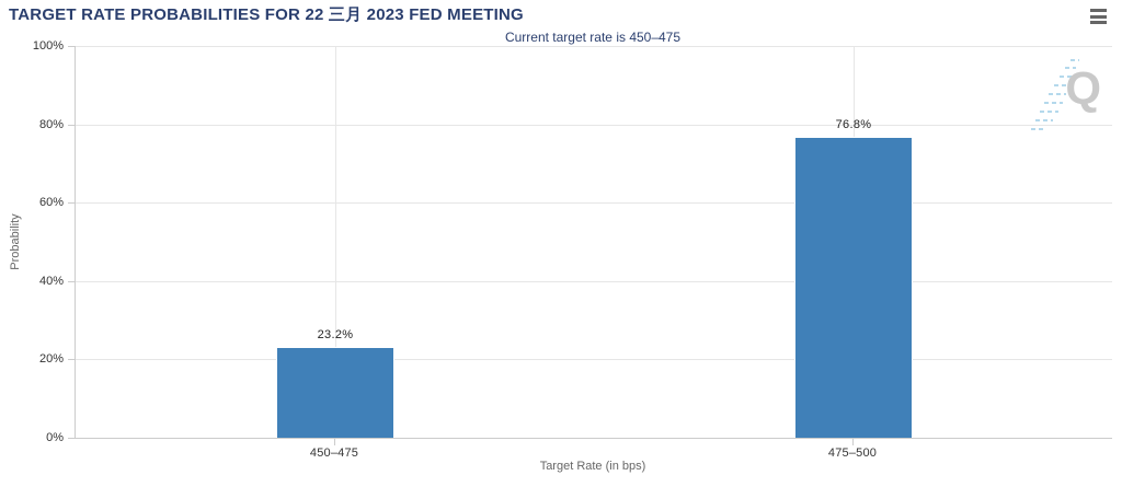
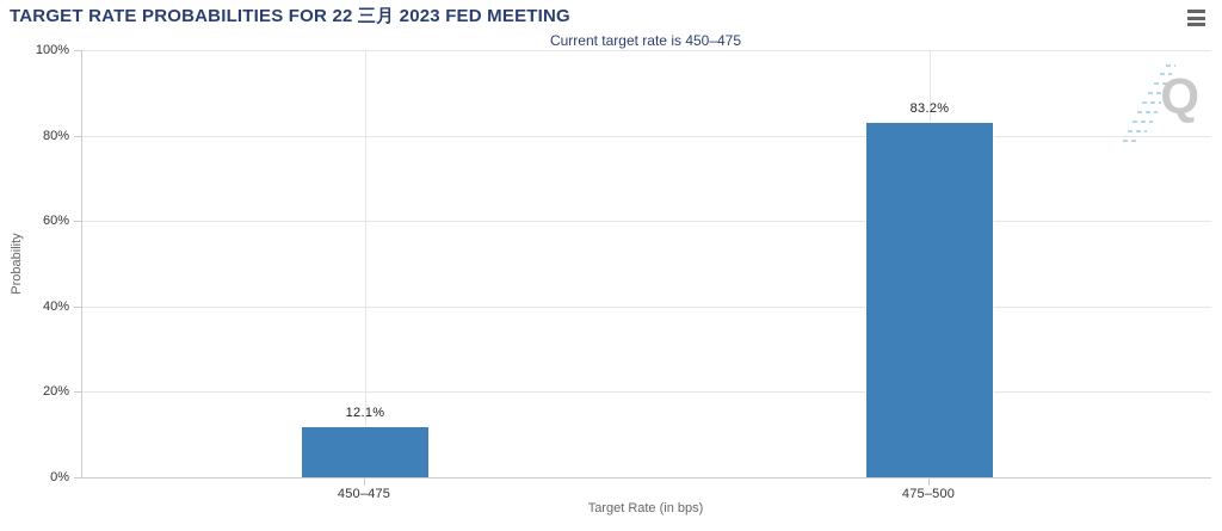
450–475: 23.2% -> 12.1%
475–500: 76.8% -> 83.2%
